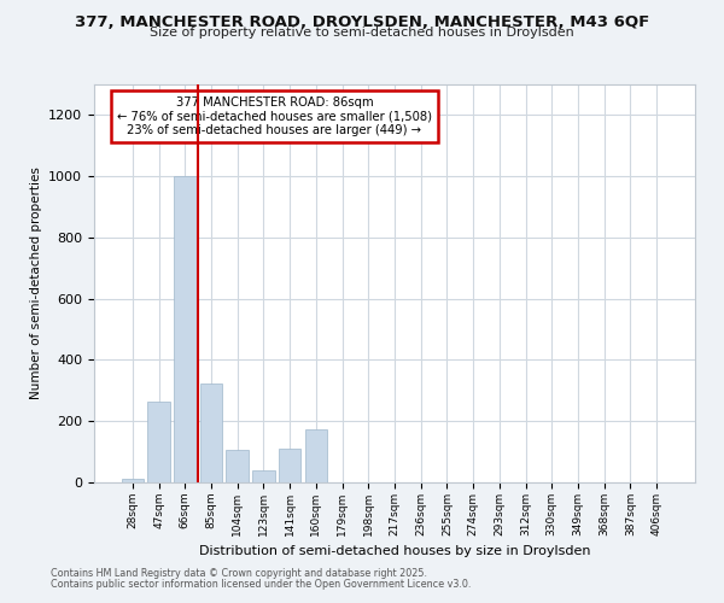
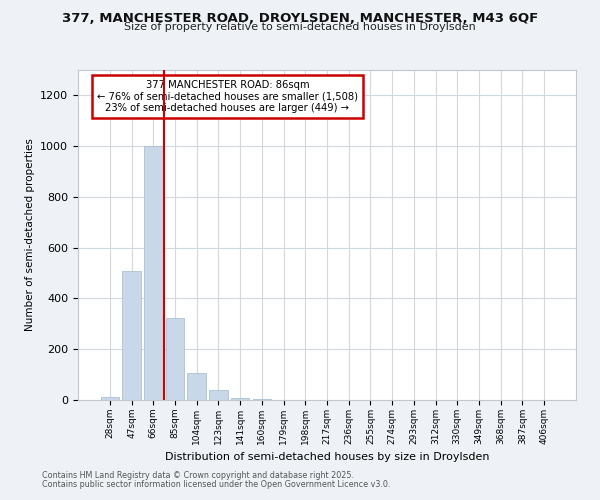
47sqm: 265 -> 510
141sqm: 110 -> 8
160sqm: 175 -> 2
